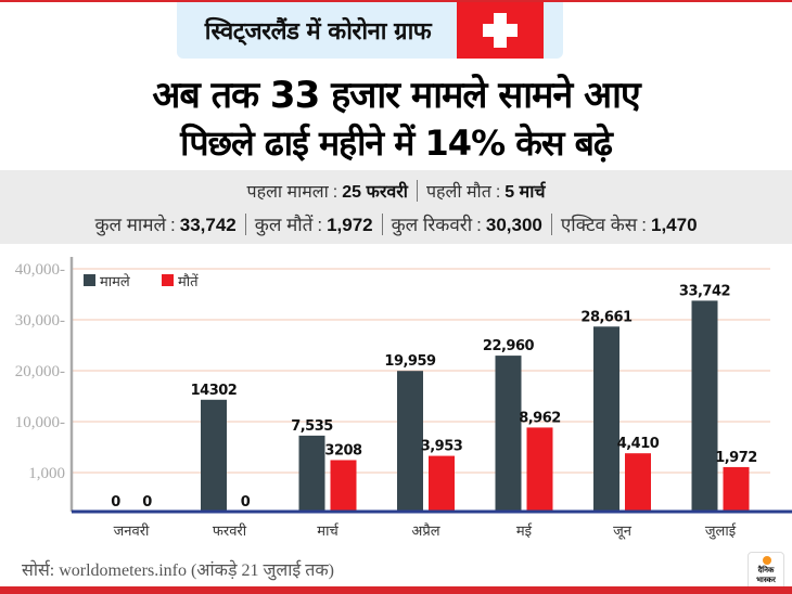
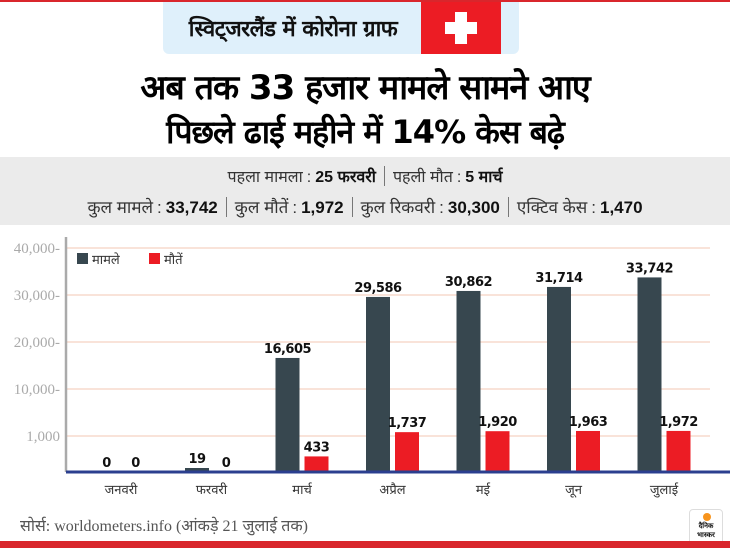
मामले/फरवरी: 14302 -> 19
मामले/मार्च: 7,535 -> 16,605
मौतें/मार्च: 3208 -> 433
मामले/अप्रैल: 19,959 -> 29,586
मौतें/अप्रैल: 3,953 -> 1,737
मामले/मई: 22,960 -> 30,862
मौतें/मई: 8,962 -> 1,920
मामले/जून: 28,661 -> 31,714
मौतें/जून: 4,410 -> 1,963
